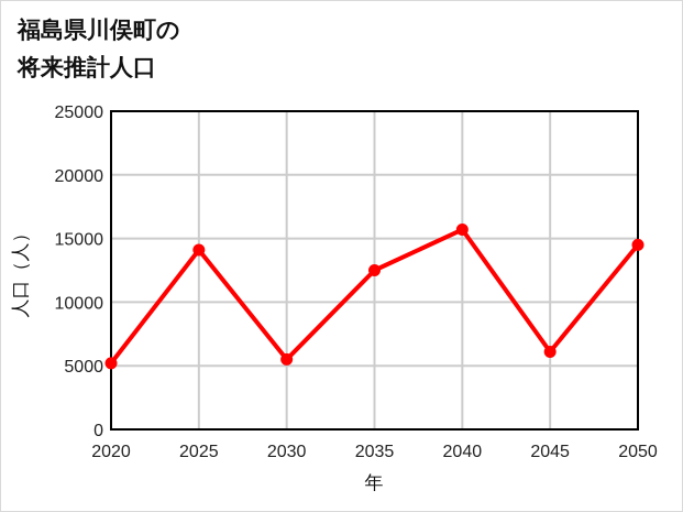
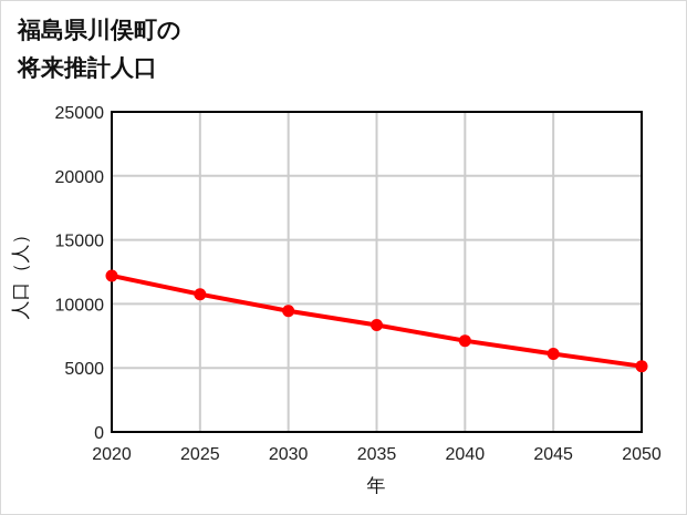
2020: 5200 -> 12200
2025: 14100 -> 10800
2030: 5500 -> 9400
2035: 12500 -> 8400
2040: 15700 -> 7100
2050: 14500 -> 5100
